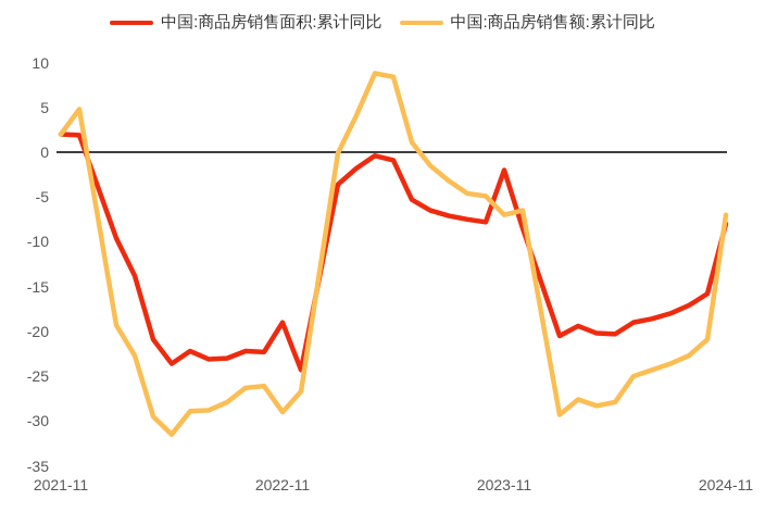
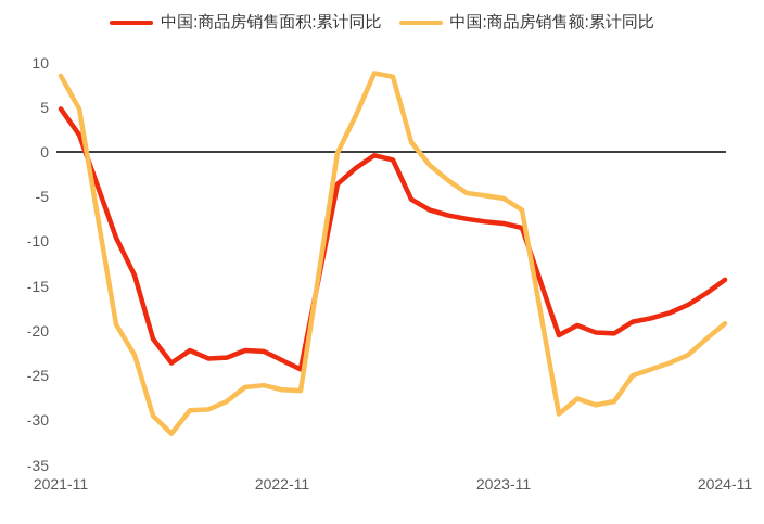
中国:商品房销售面积:累计同比/2021-11: 2 -> 5
中国:商品房销售额:累计同比/2021-11: 2 -> 8
中国:商品房销售面积:累计同比/2022-11: -19 -> -23
中国:商品房销售额:累计同比/2022-11: -29 -> -27
中国:商品房销售面积:累计同比/2023-11: -2 -> -8
中国:商品房销售额:累计同比/2023-11: -7 -> -5
中国:商品房销售面积:累计同比/2024-11: -8 -> -14
中国:商品房销售额:累计同比/2024-11: -7 -> -19
